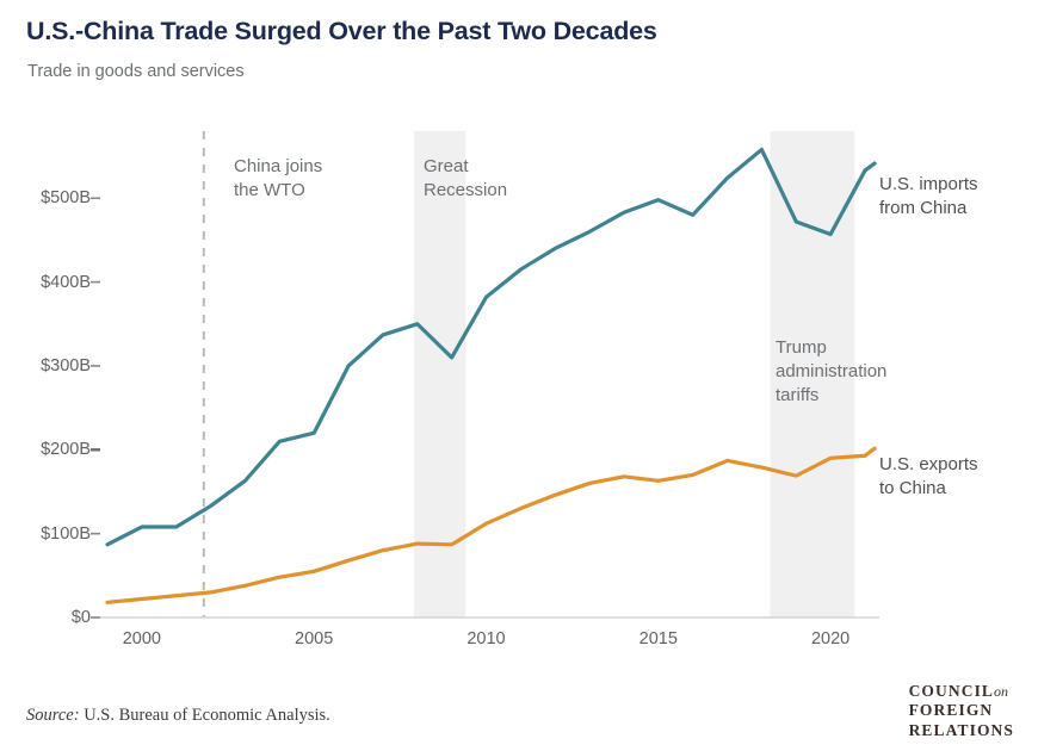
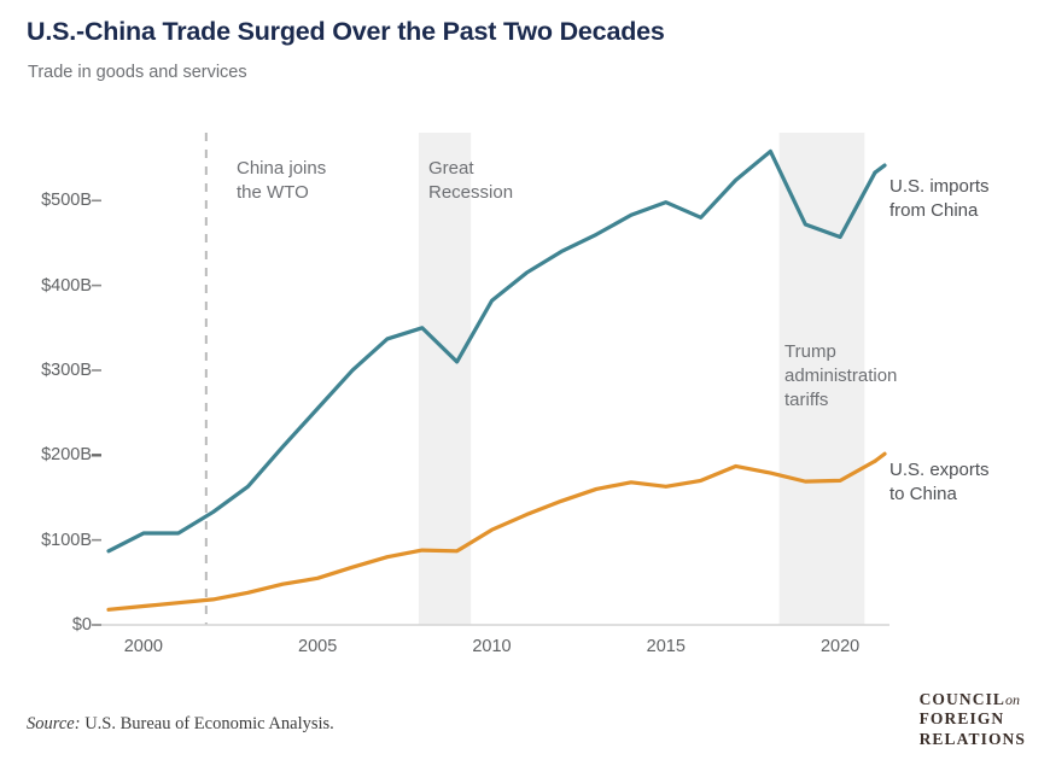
U.S. imports from China/2005: $220B -> $260B
U.S. exports to China/2020: $190B -> $170B
